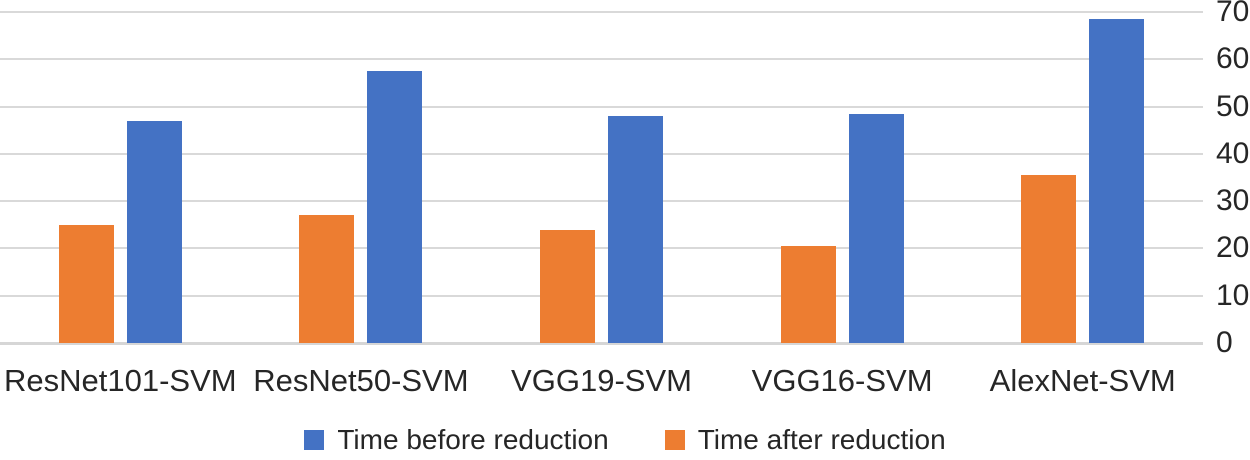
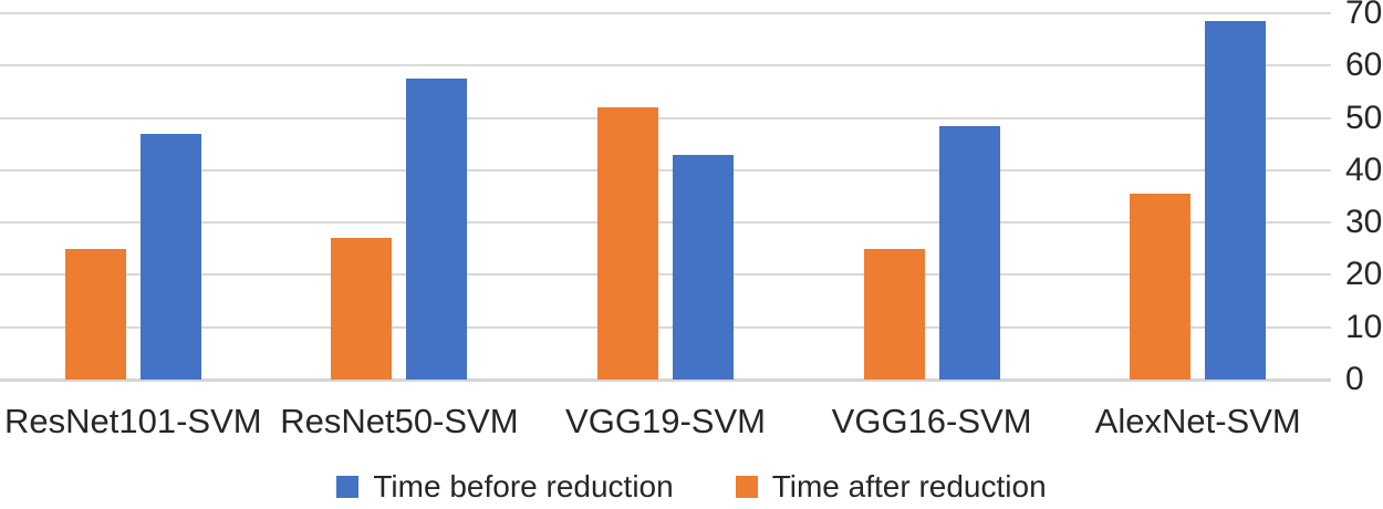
Time before reduction/VGG19-SVM: 48 -> 43
Time after reduction/VGG19-SVM: 24 -> 52
Time after reduction/VGG16-SVM: 20 -> 25
